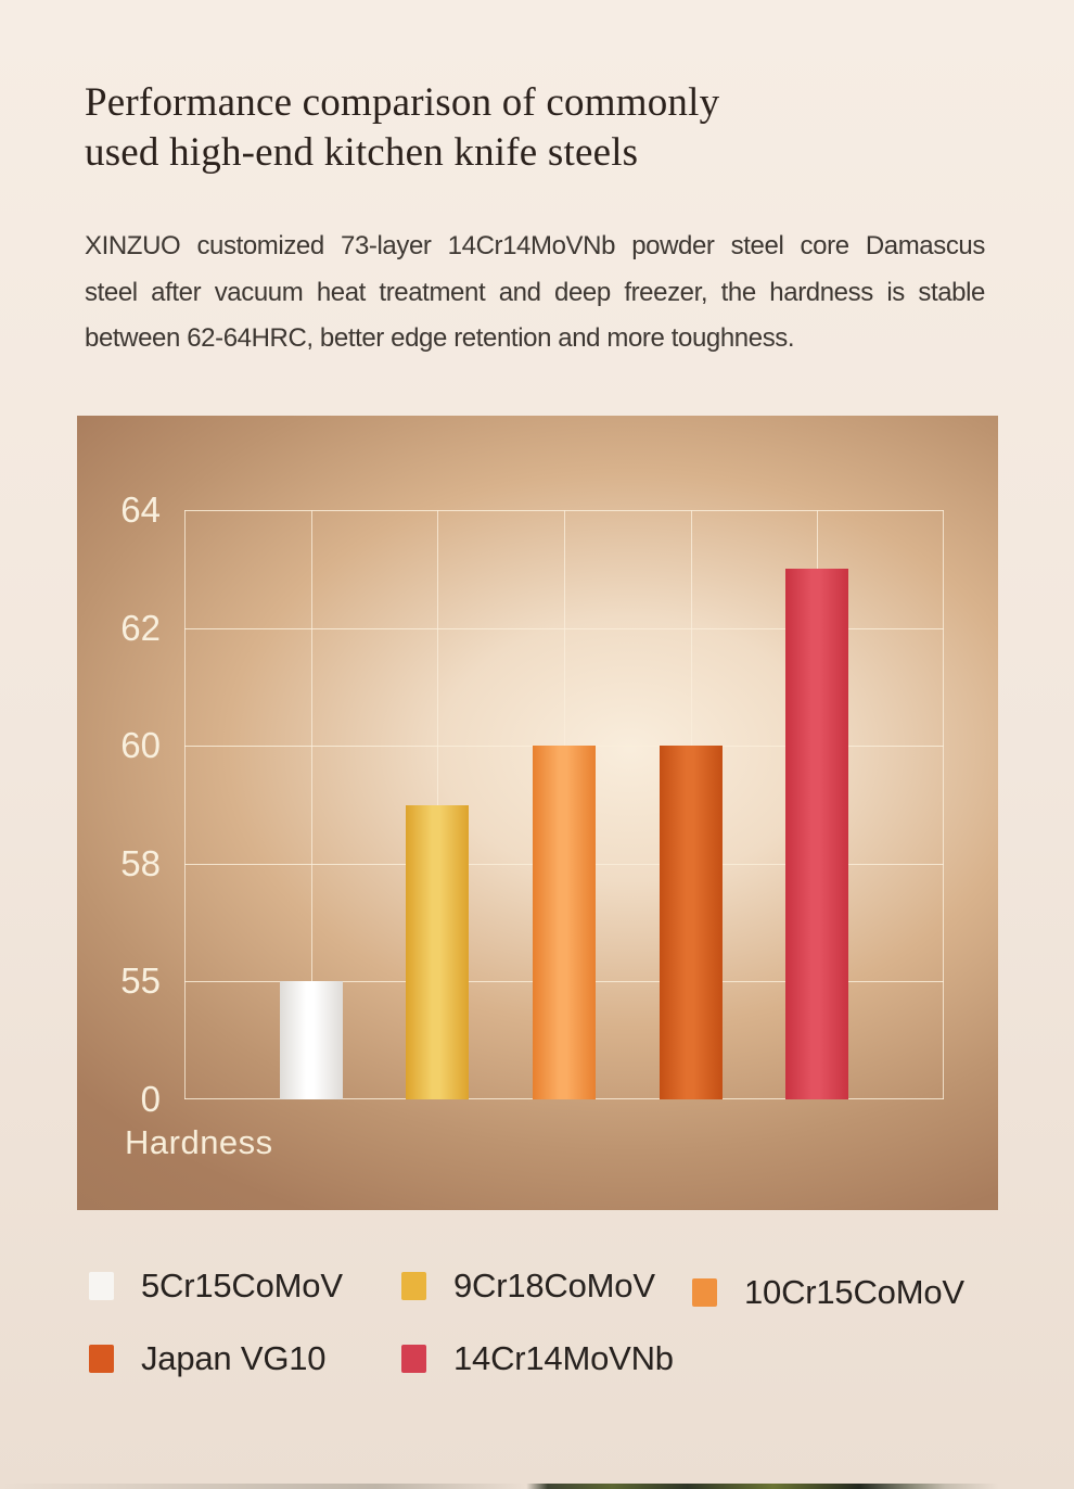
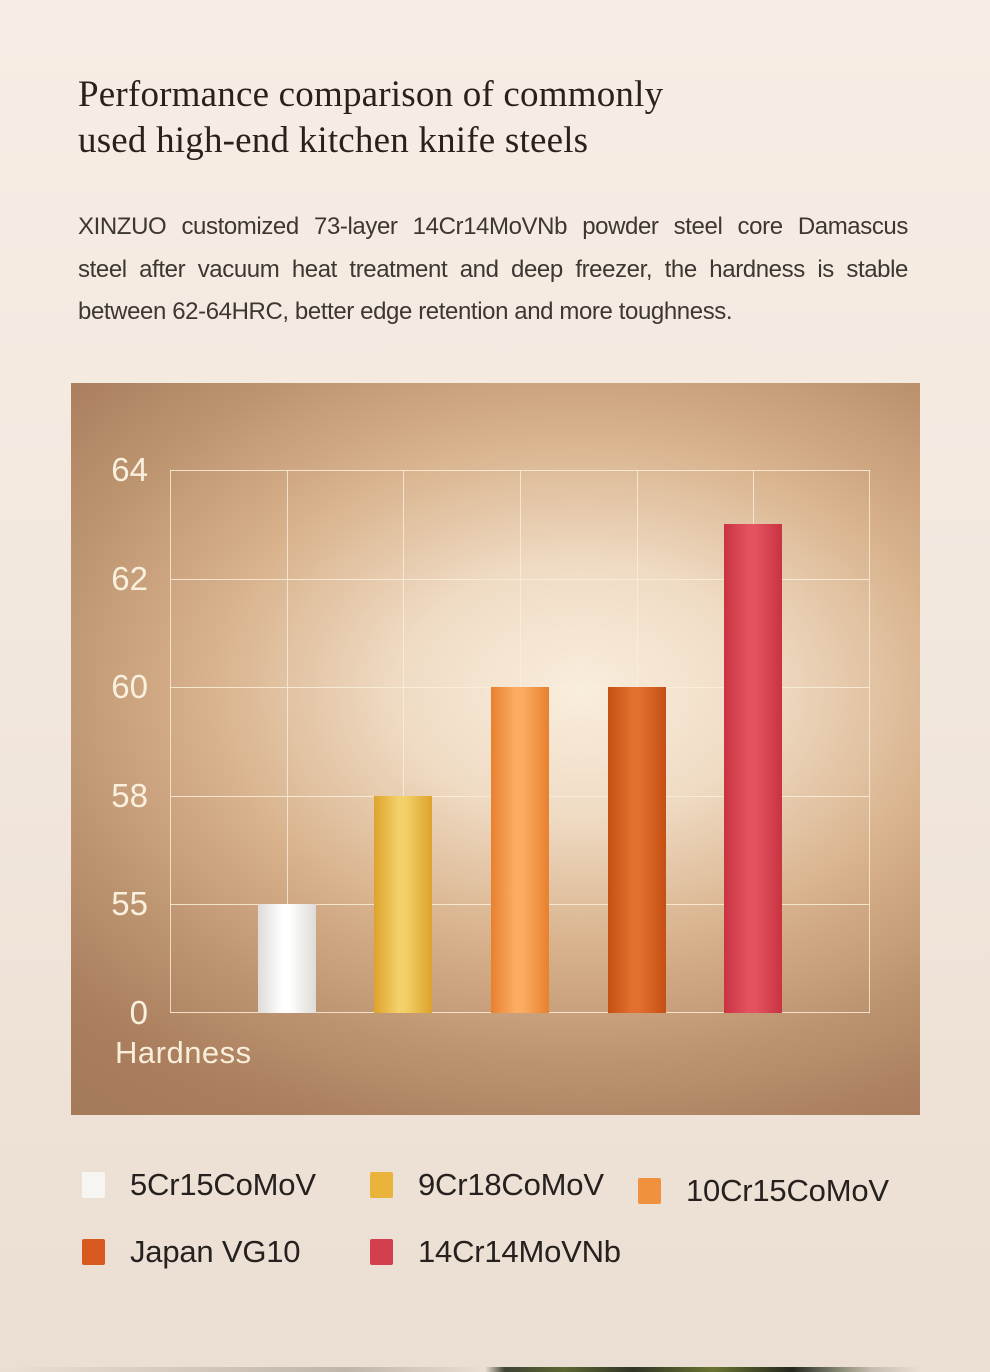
9Cr18CoMoV: 59 -> 58
